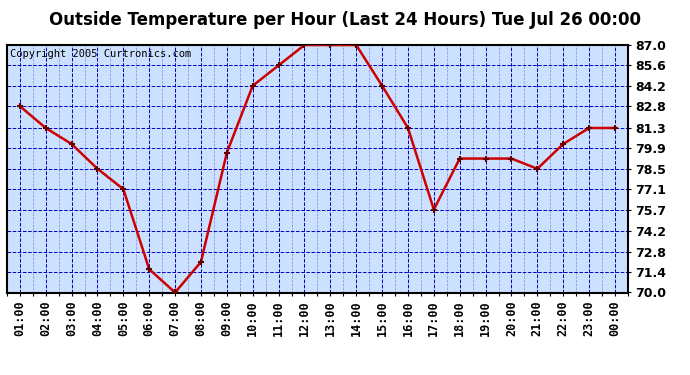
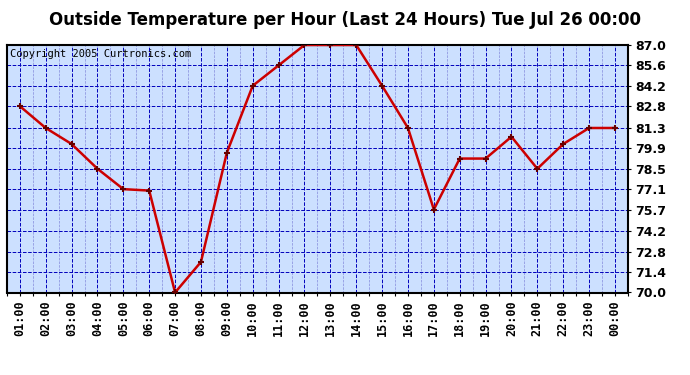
06:00: 71.6 -> 77.0
20:00: 79.2 -> 80.7
